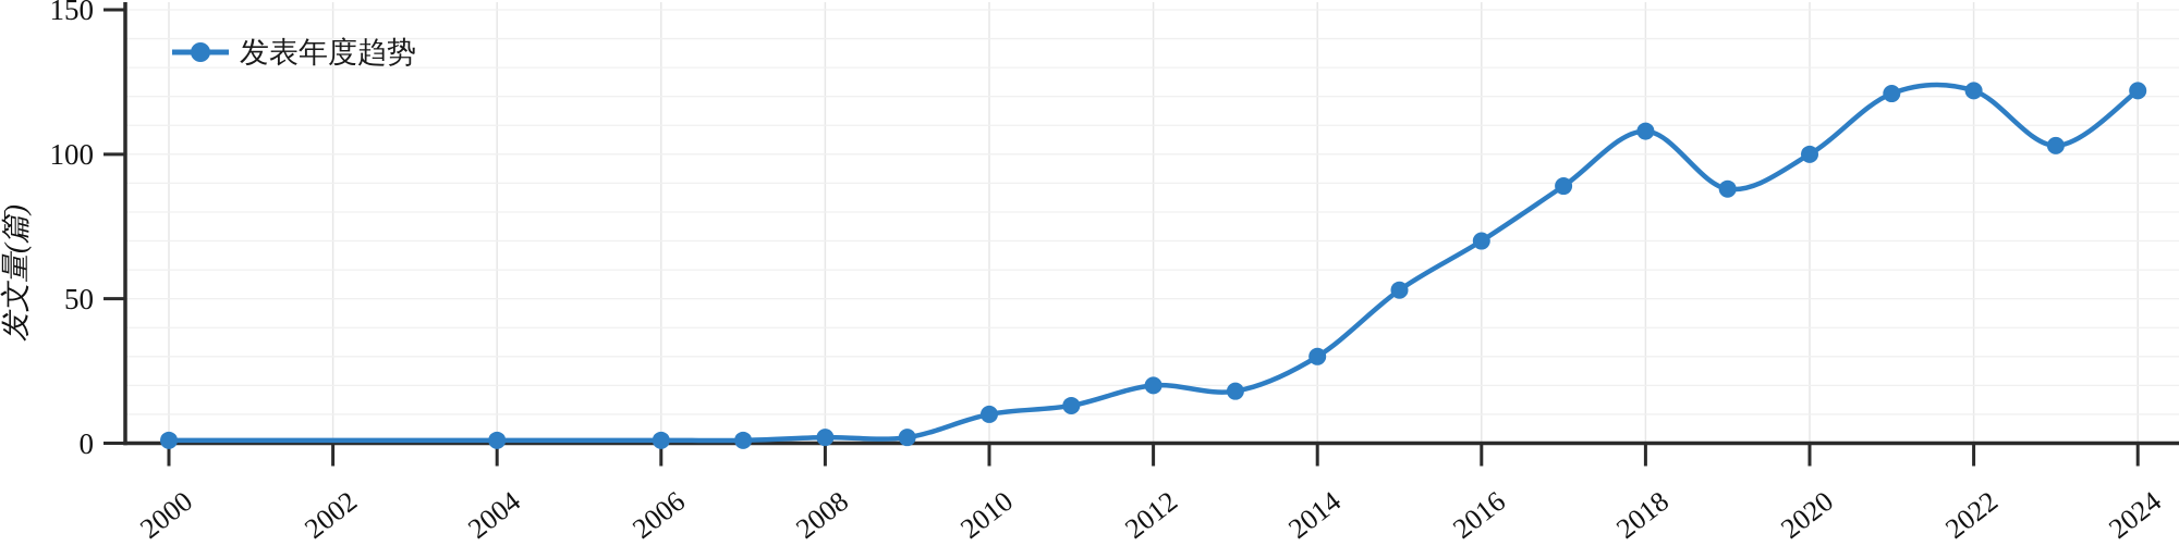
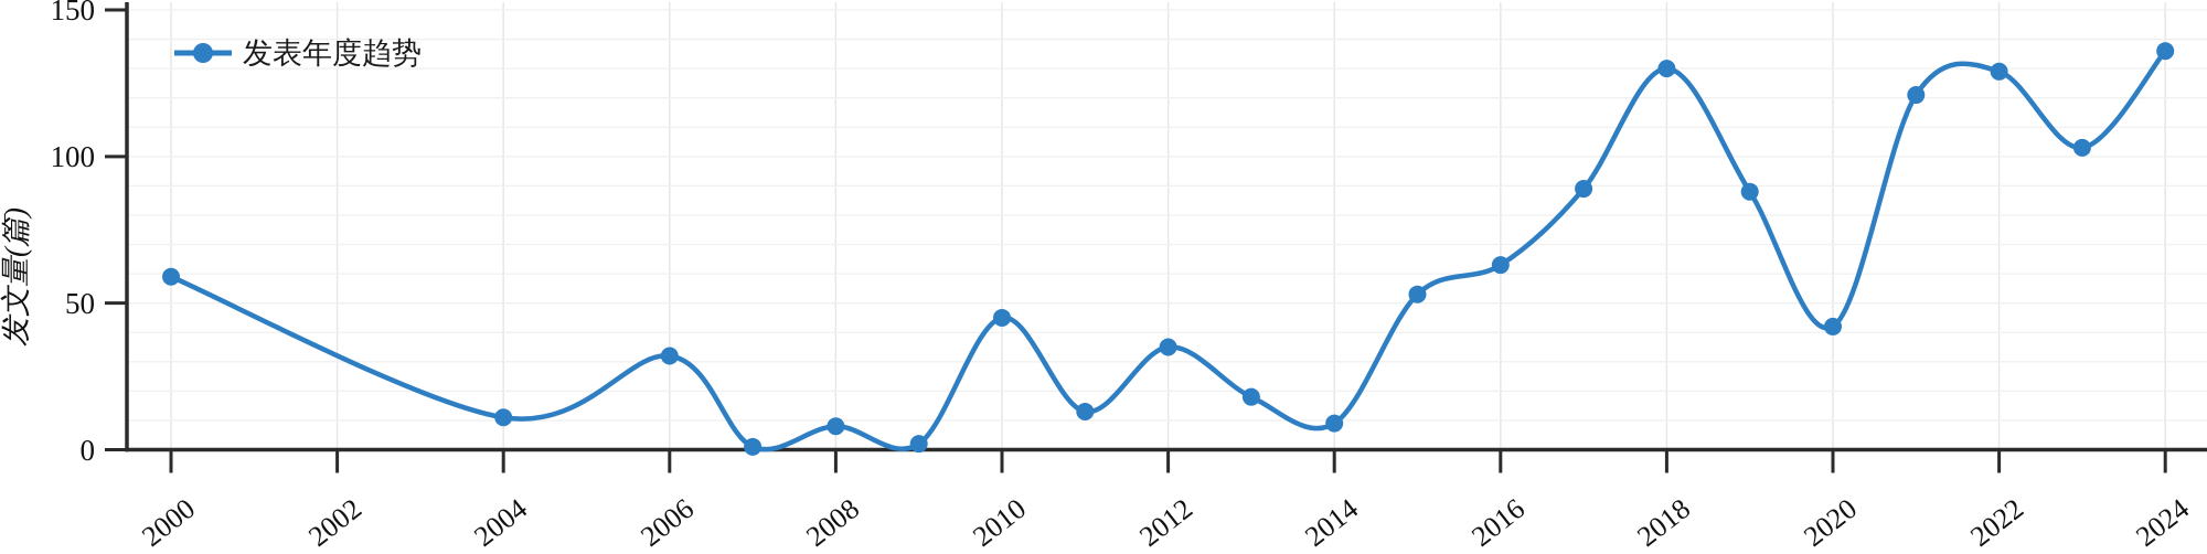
2000: 1 -> 59
2004: 1 -> 11
2006: 1 -> 32
2008: 2 -> 8
2010: 10 -> 45
2012: 20 -> 35
2014: 30 -> 9
2016: 70 -> 63
2018: 108 -> 130
2020: 100 -> 42
2022: 122 -> 129
2024: 122 -> 136
